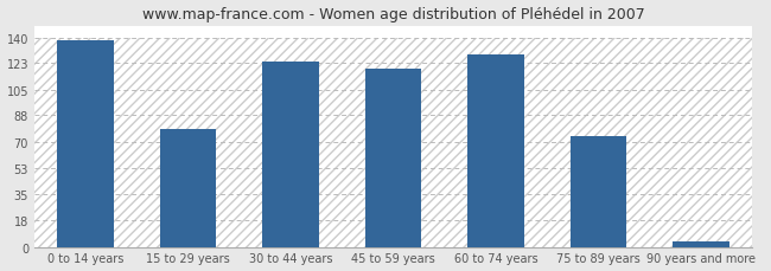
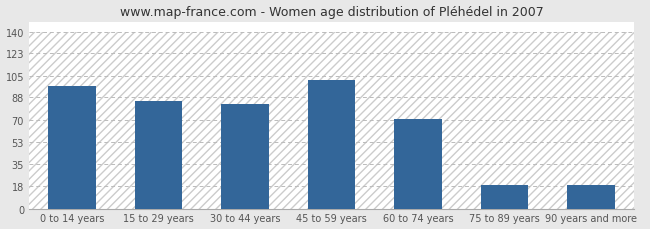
0 to 14 years: 138 -> 97
15 to 29 years: 79 -> 85
30 to 44 years: 124 -> 83
45 to 59 years: 119 -> 102
60 to 74 years: 129 -> 71
75 to 89 years: 74 -> 19
90 years and more: 4 -> 19
